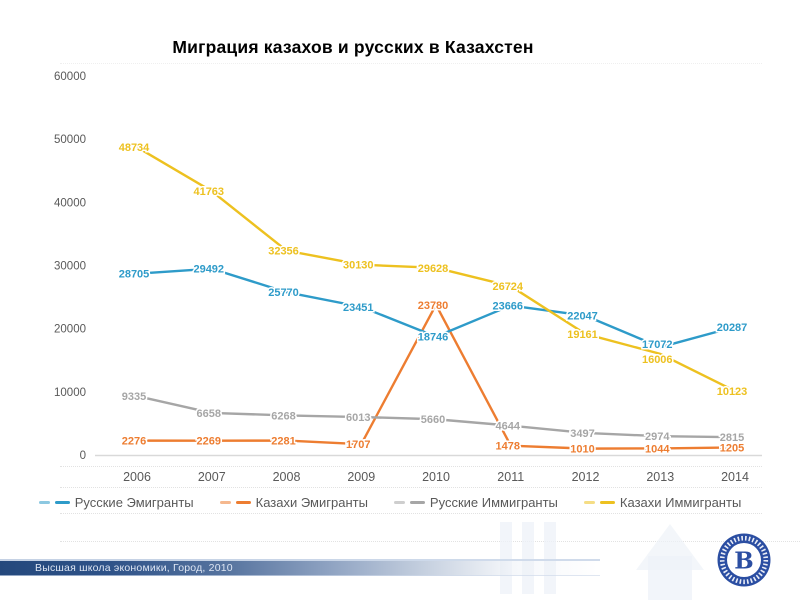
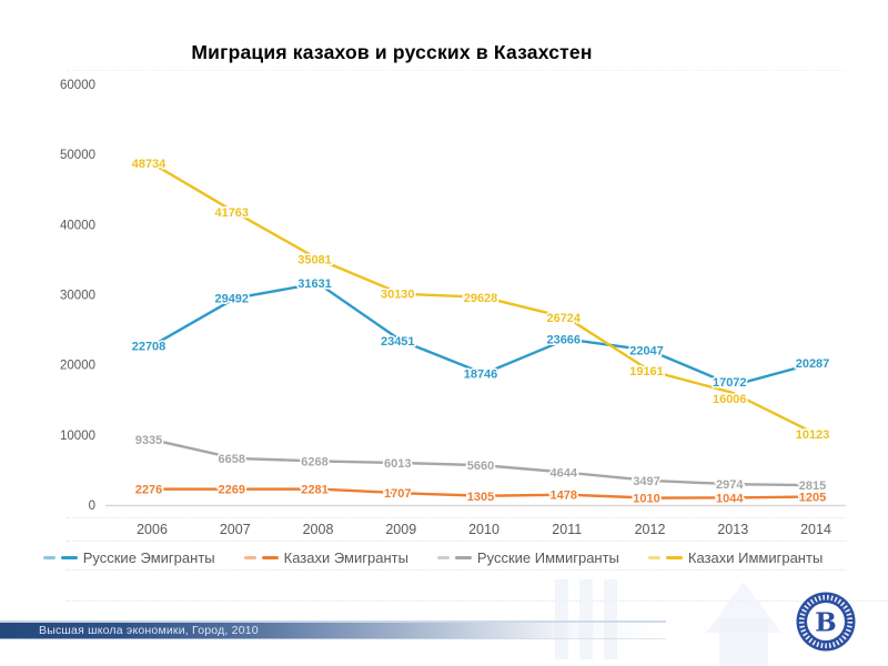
Русские Эмигранты/2006: 28705 -> 22708
Русские Эмигранты/2008: 25770 -> 31631
Казахи Иммигранты/2008: 32356 -> 35081
Казахи Эмигранты/2010: 23780 -> 1305
